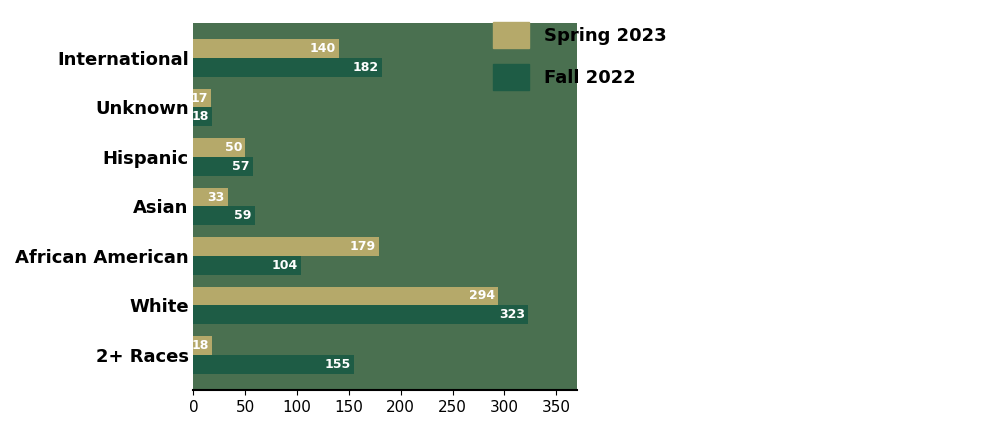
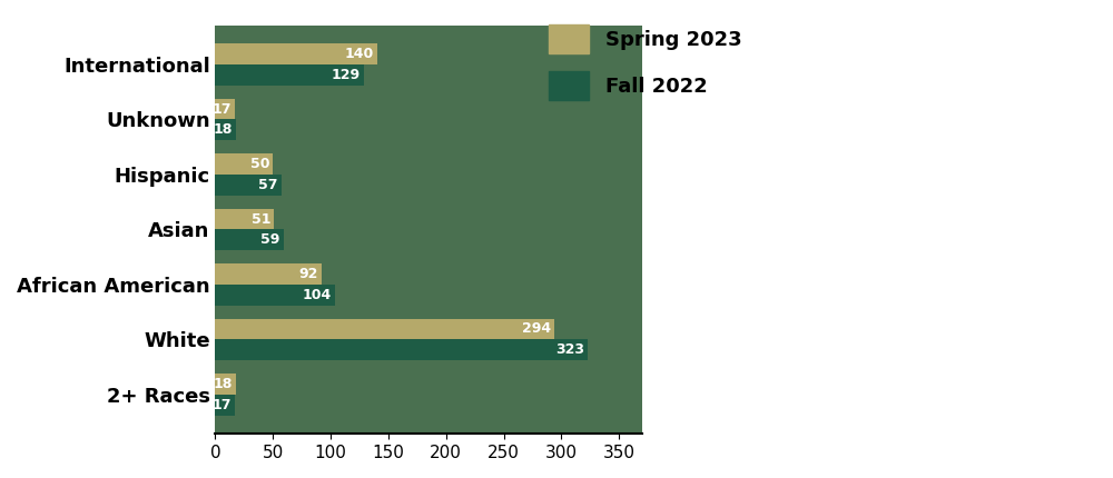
Fall 2022/International: 182 -> 129
Spring 2023/Asian: 33 -> 51
Spring 2023/African American: 179 -> 92
Fall 2022/2+ Races: 155 -> 17
